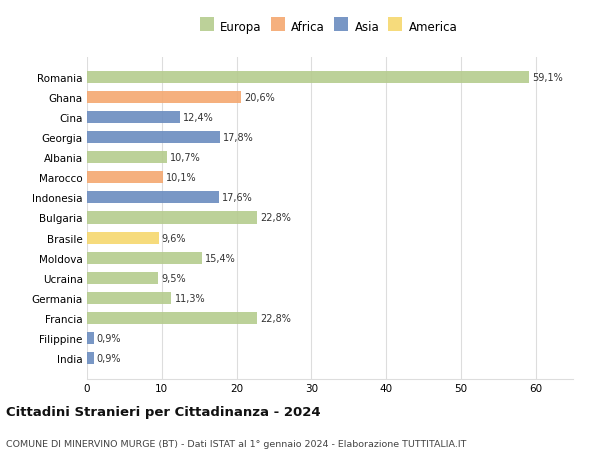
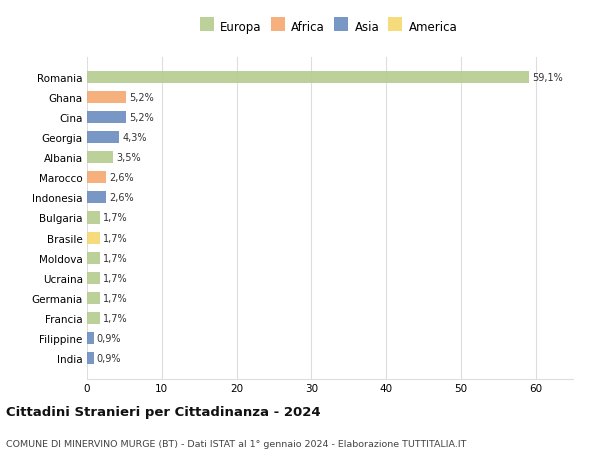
Ghana: 20,6% -> 5,2%
Cina: 12,4% -> 5,2%
Georgia: 17,8% -> 4,3%
Albania: 10,7% -> 3,5%
Marocco: 10,1% -> 2,6%
Indonesia: 17,6% -> 2,6%
Bulgaria: 22,8% -> 1,7%
Brasile: 9,6% -> 1,7%
Moldova: 15,4% -> 1,7%
Ucraina: 9,5% -> 1,7%
Germania: 11,3% -> 1,7%
Francia: 22,8% -> 1,7%
